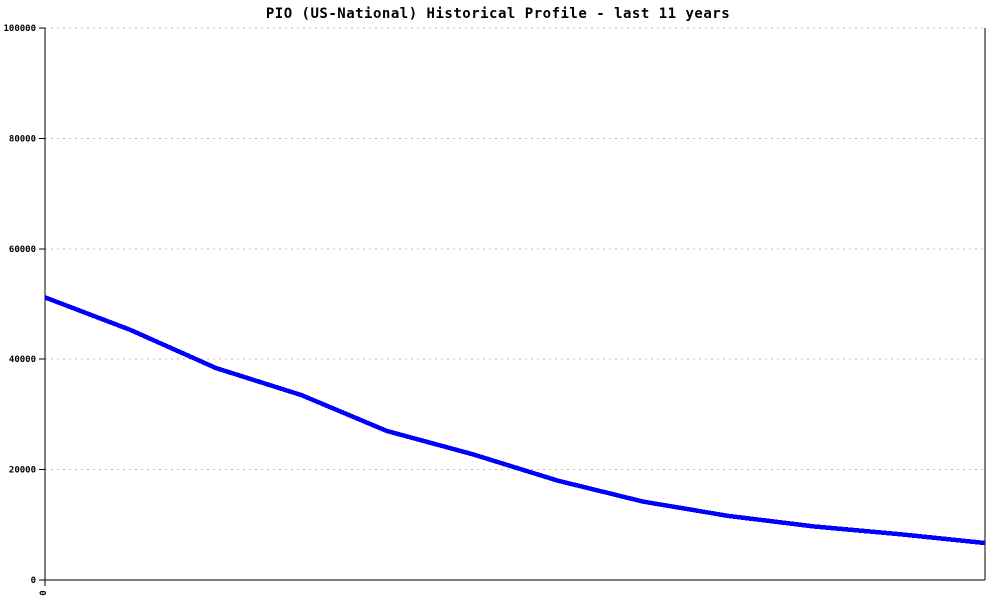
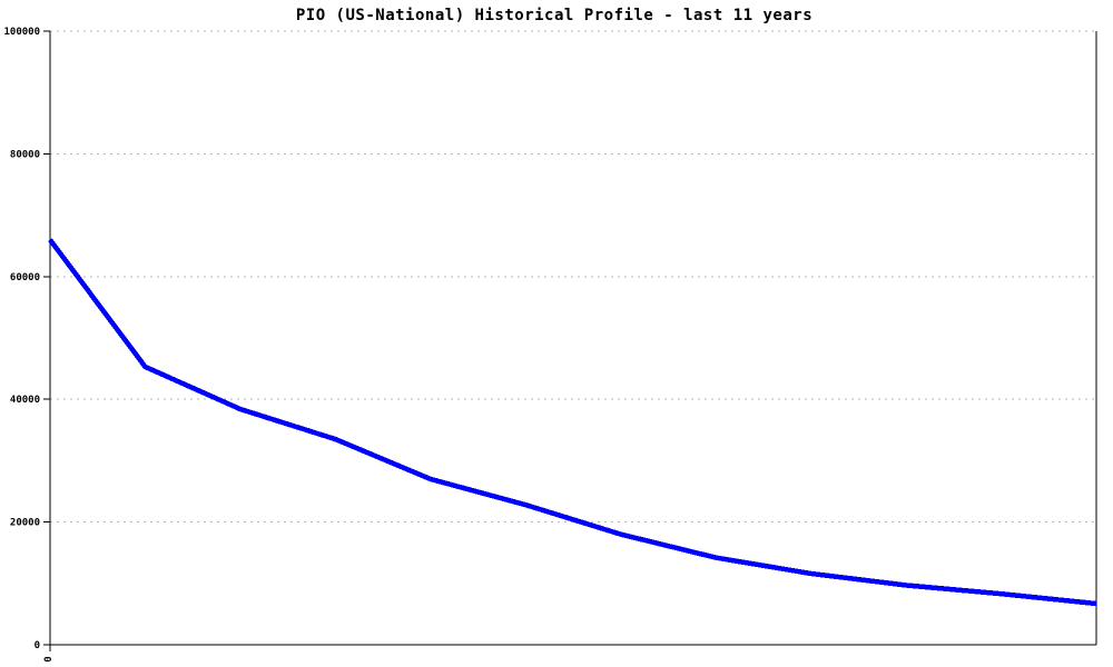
0: 51000 -> 66000
